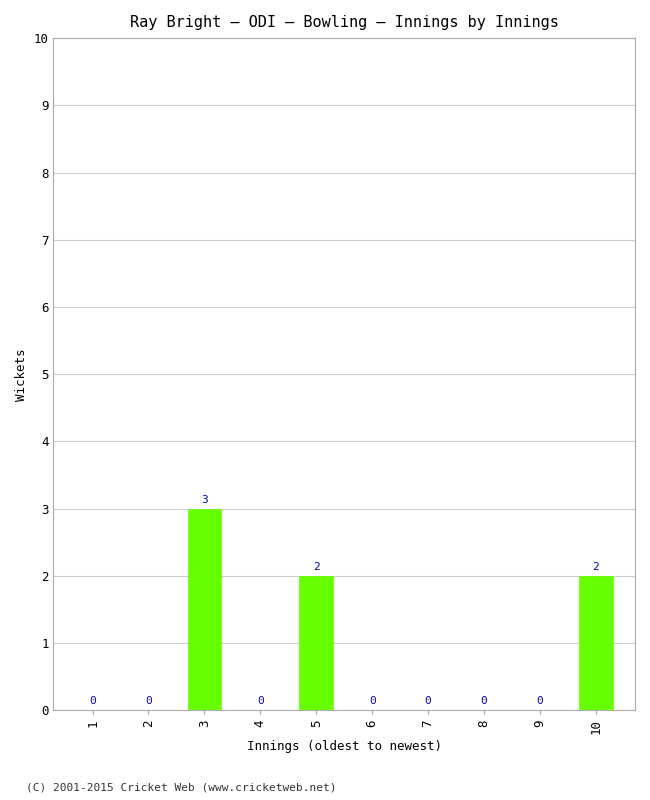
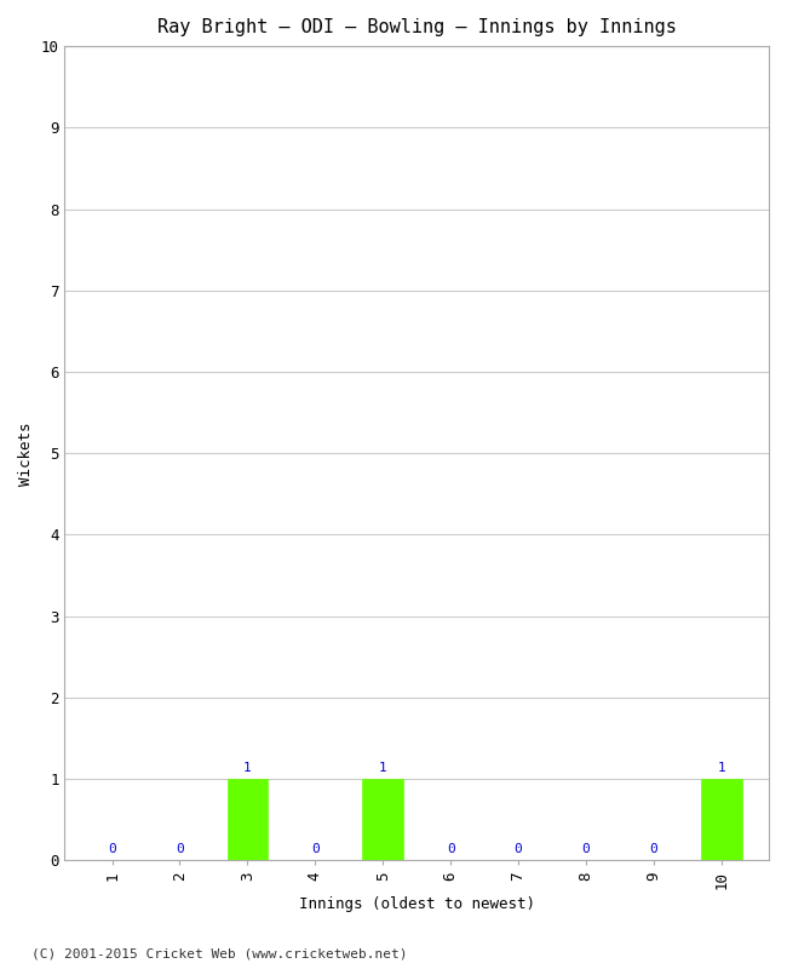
3: 3 -> 1
5: 2 -> 1
10: 2 -> 1
